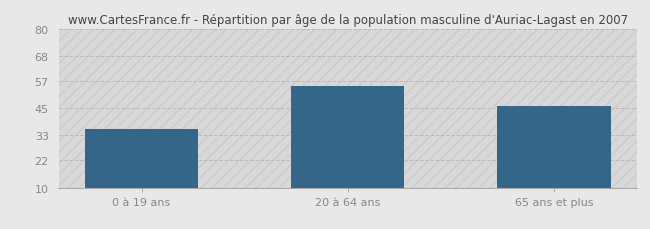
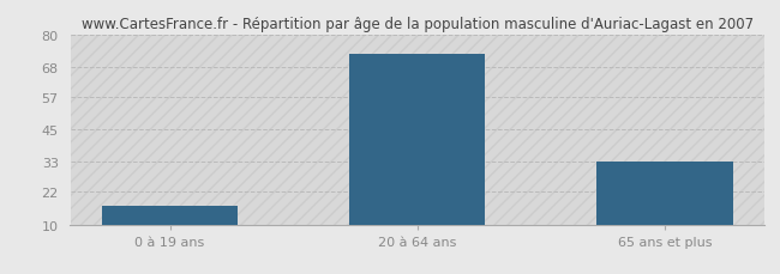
0 à 19 ans: 36 -> 17
20 à 64 ans: 55 -> 73
65 ans et plus: 46 -> 33
